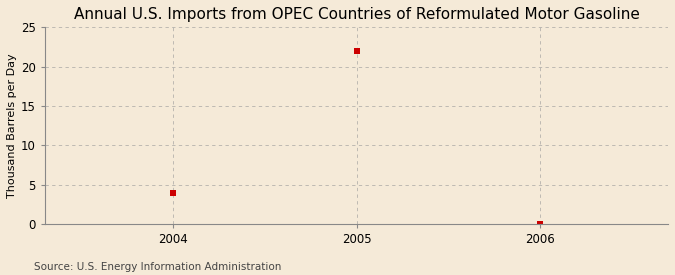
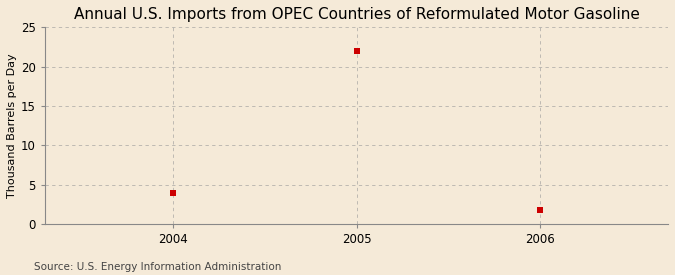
2006: 0.1 -> 1.8
